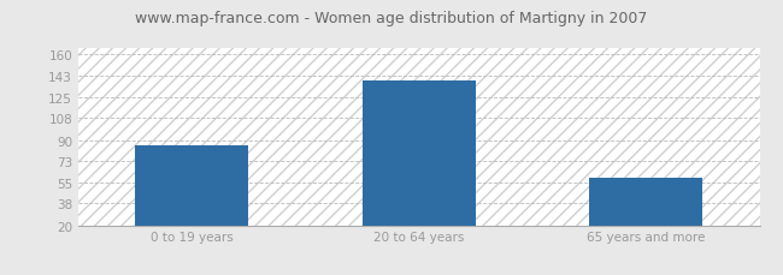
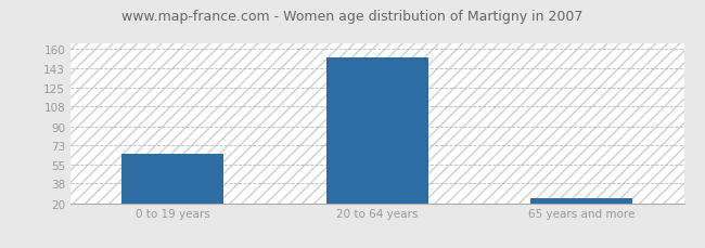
0 to 19 years: 86 -> 65
20 to 64 years: 139 -> 153
65 years and more: 59 -> 25
